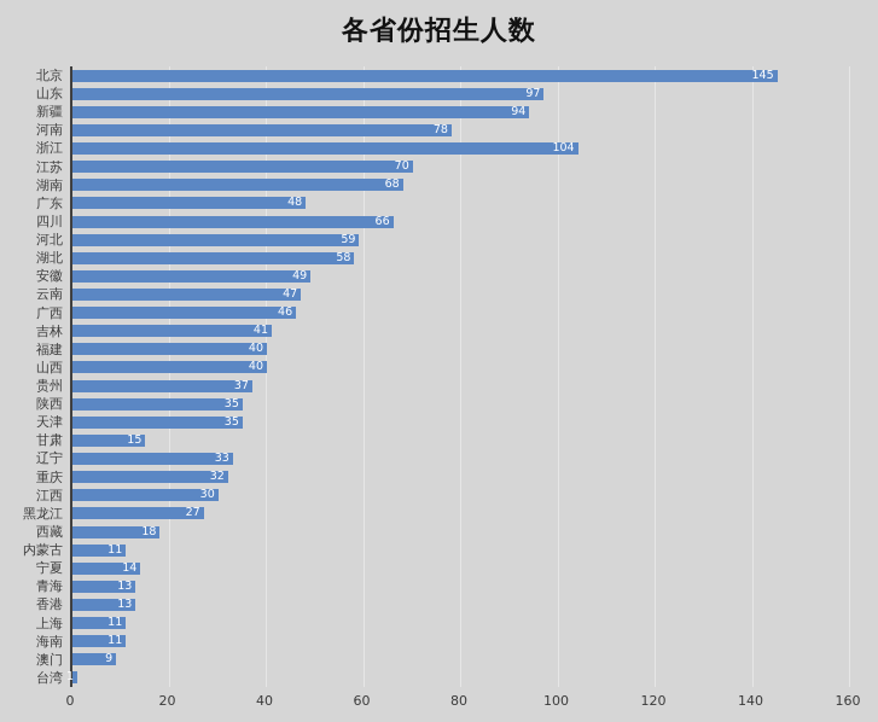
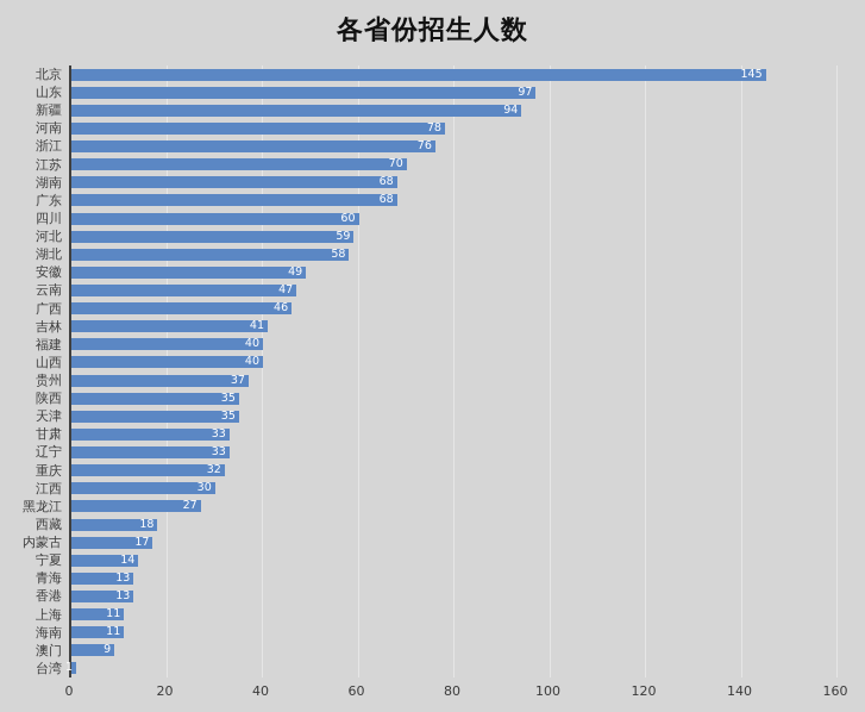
浙江: 104 -> 76
广东: 48 -> 68
四川: 66 -> 60
甘肃: 15 -> 33
内蒙古: 11 -> 17
